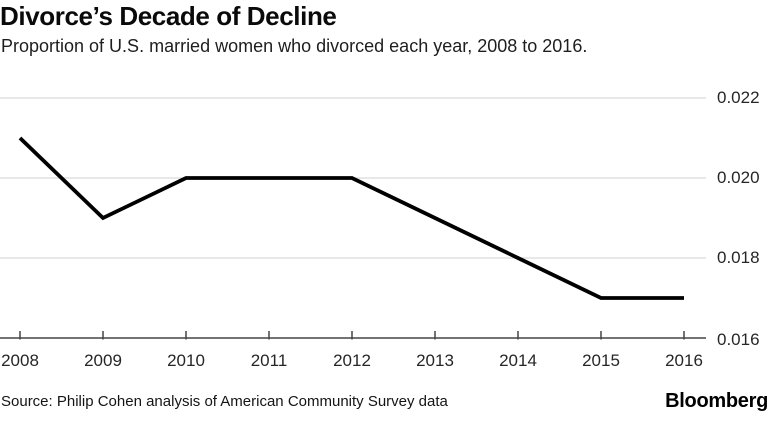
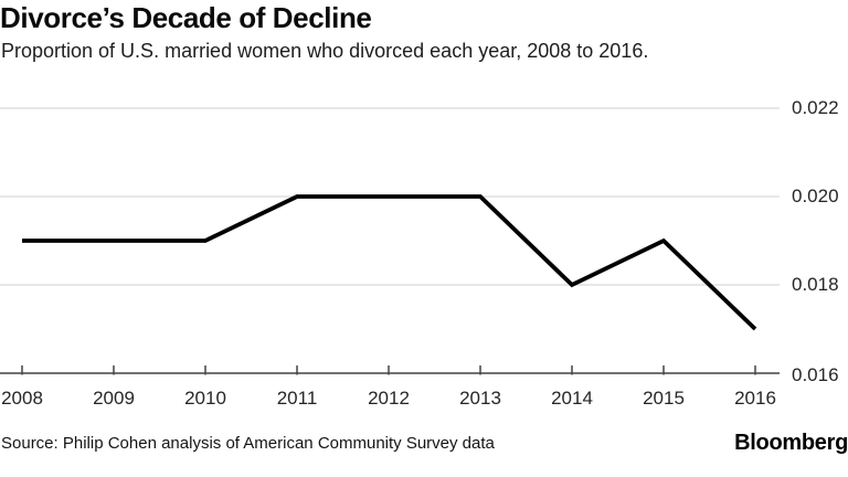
2008: 0.021 -> 0.019
2010: 0.020 -> 0.019
2013: 0.019 -> 0.020
2015: 0.017 -> 0.019
